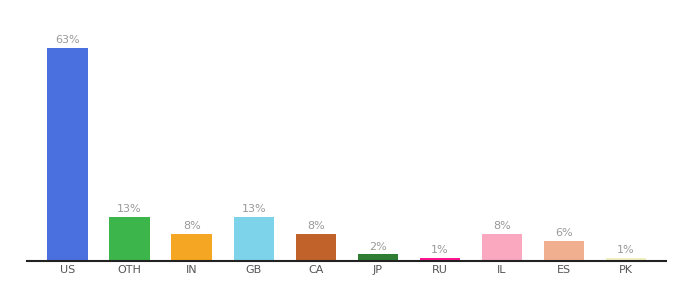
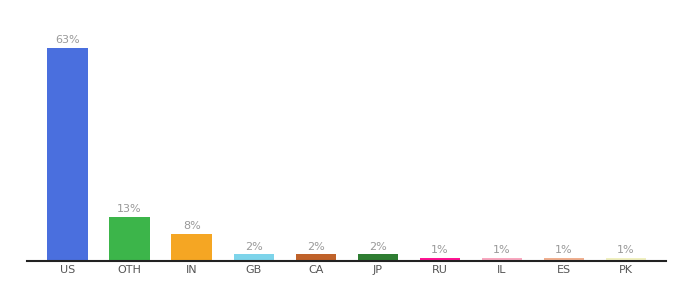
GB: 13% -> 2%
CA: 8% -> 2%
IL: 8% -> 1%
ES: 6% -> 1%
